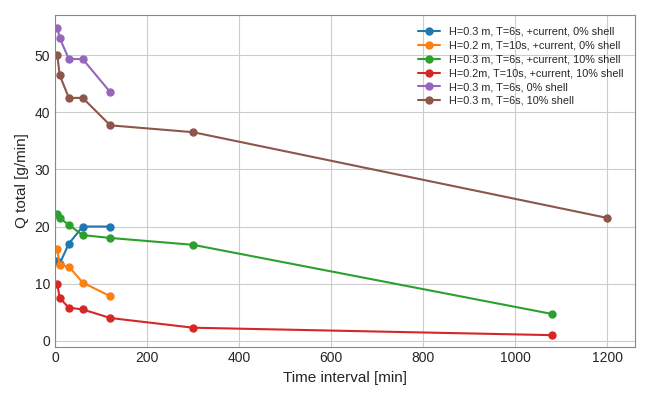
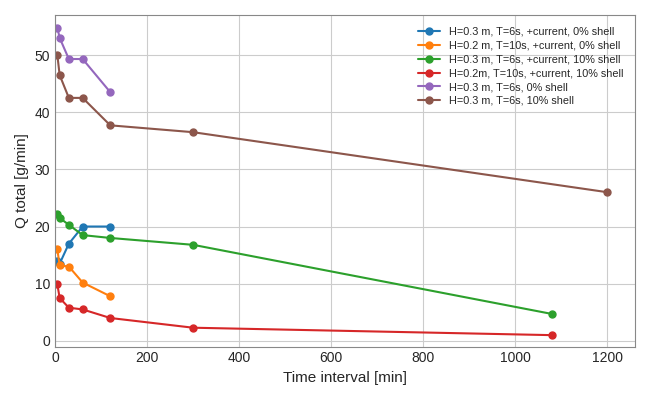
H=0.3 m, T=6s, 10% shell/1200: 21.5 -> 26.0
